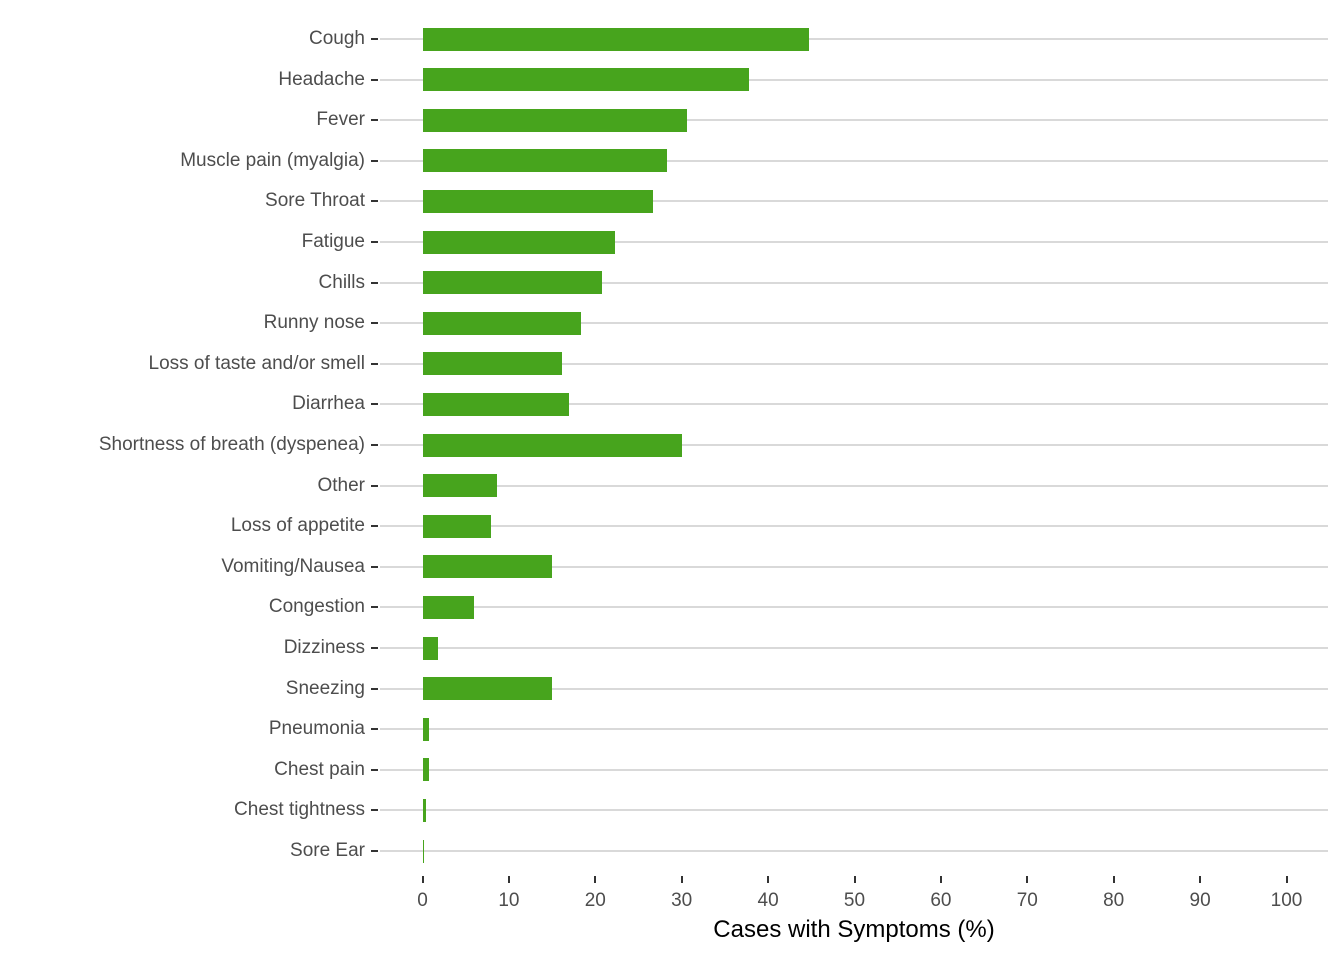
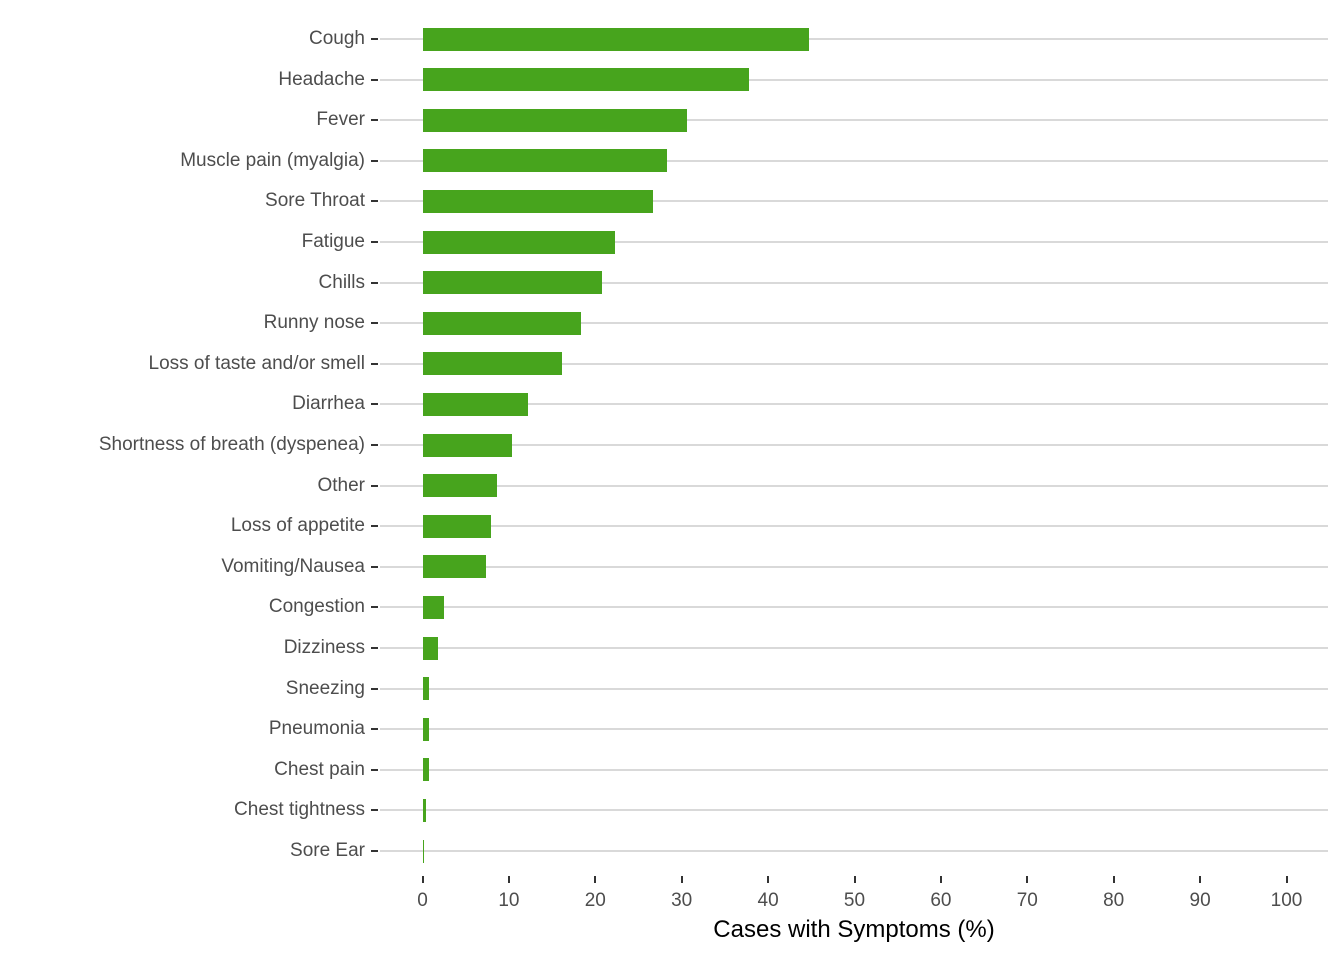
Diarrhea: 17 -> 12
Shortness of breath (dyspenea): 30 -> 10
Vomiting/Nausea: 15 -> 7
Congestion: 6 -> 2
Sneezing: 15 -> 1
